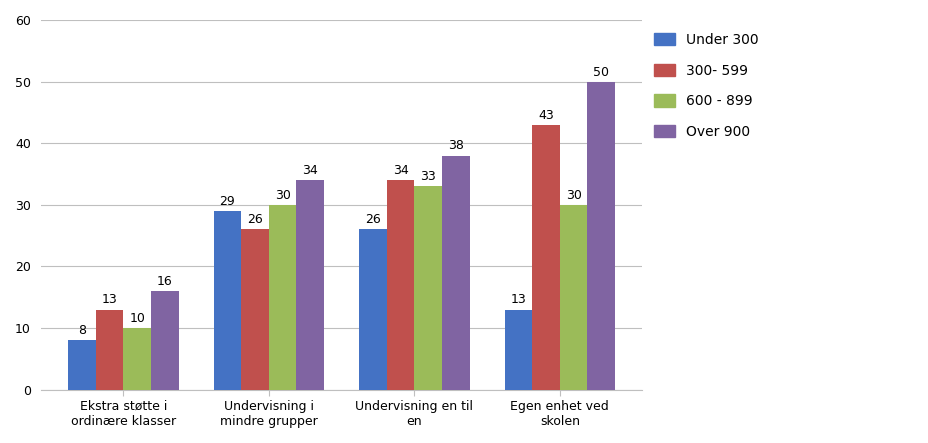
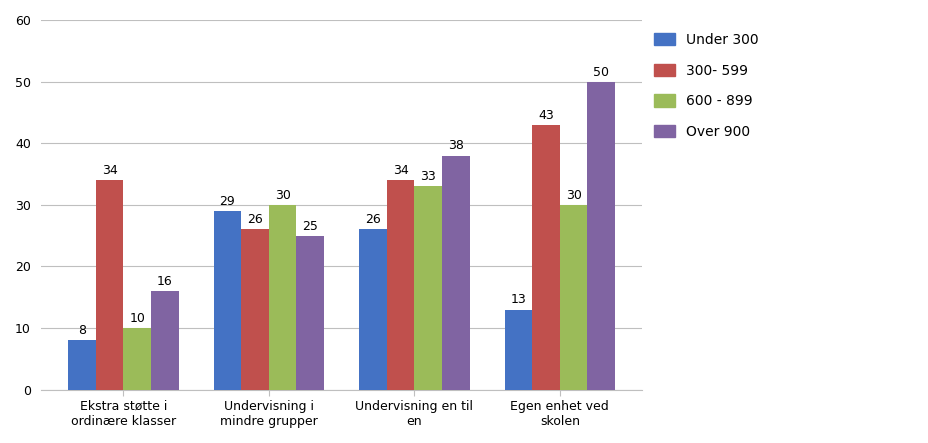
300- 599/Ekstra støtte i ordinære klasser: 13 -> 34
Over 900/Undervisning i mindre grupper: 34 -> 25
